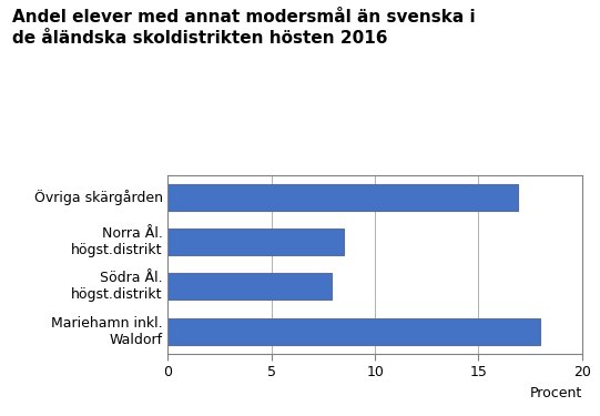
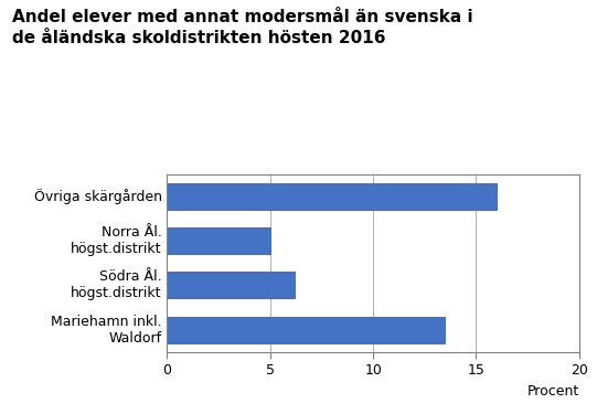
Övriga skärgården: 16.9 -> 16.0
Norra Ål. högst.distrikt: 8.5 -> 5.0
Södra Ål. högst.distrikt: 7.9 -> 6.2
Mariehamn inkl. Waldorf: 18.0 -> 13.5
